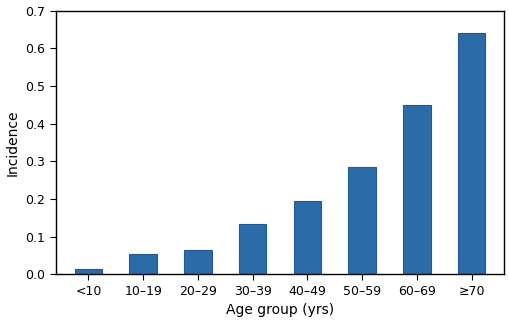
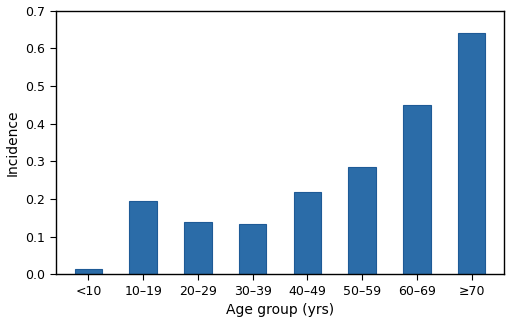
10–19: 0.055 -> 0.195
20–29: 0.065 -> 0.140
40–49: 0.195 -> 0.220
